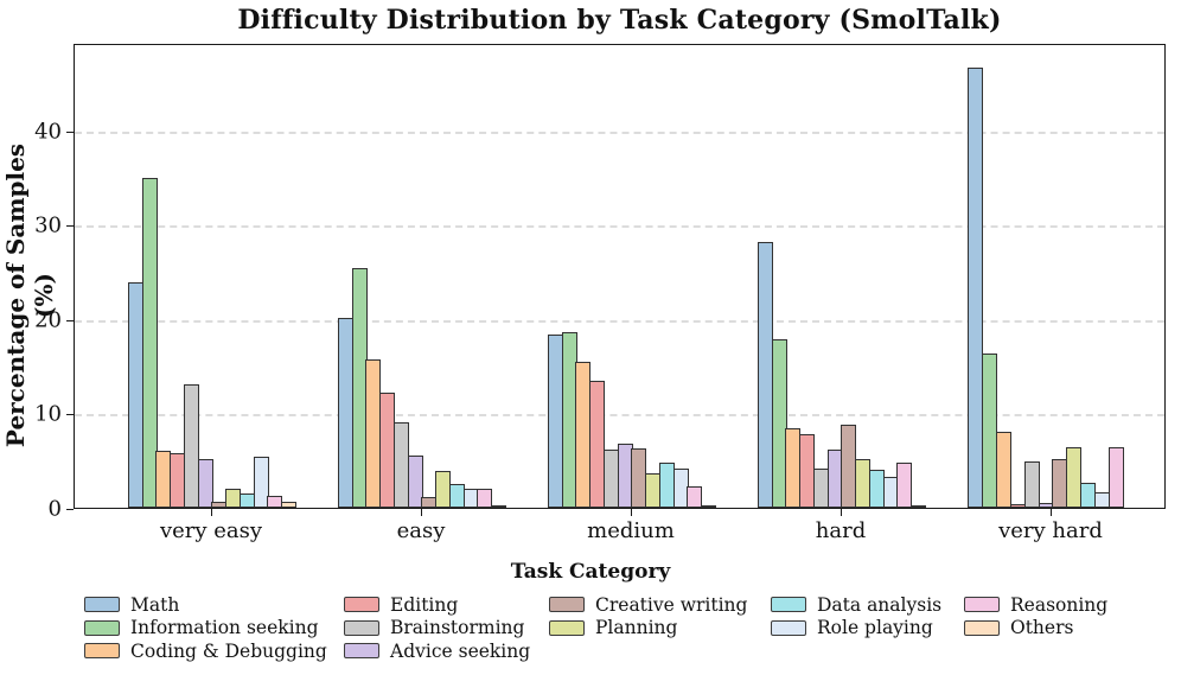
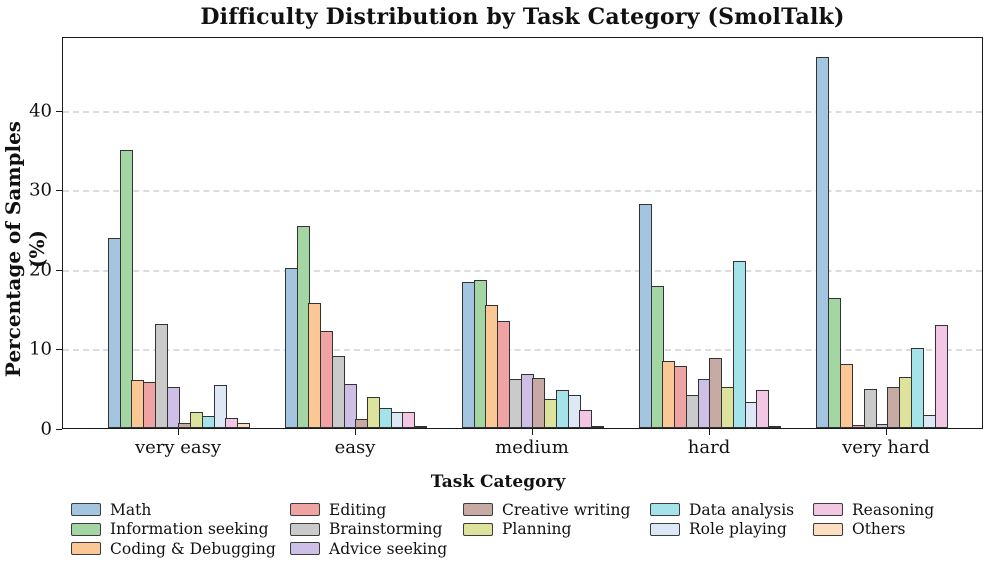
Data analysis/hard: 4 -> 21
Data analysis/very hard: 3 -> 10
Reasoning/very hard: 6 -> 13
